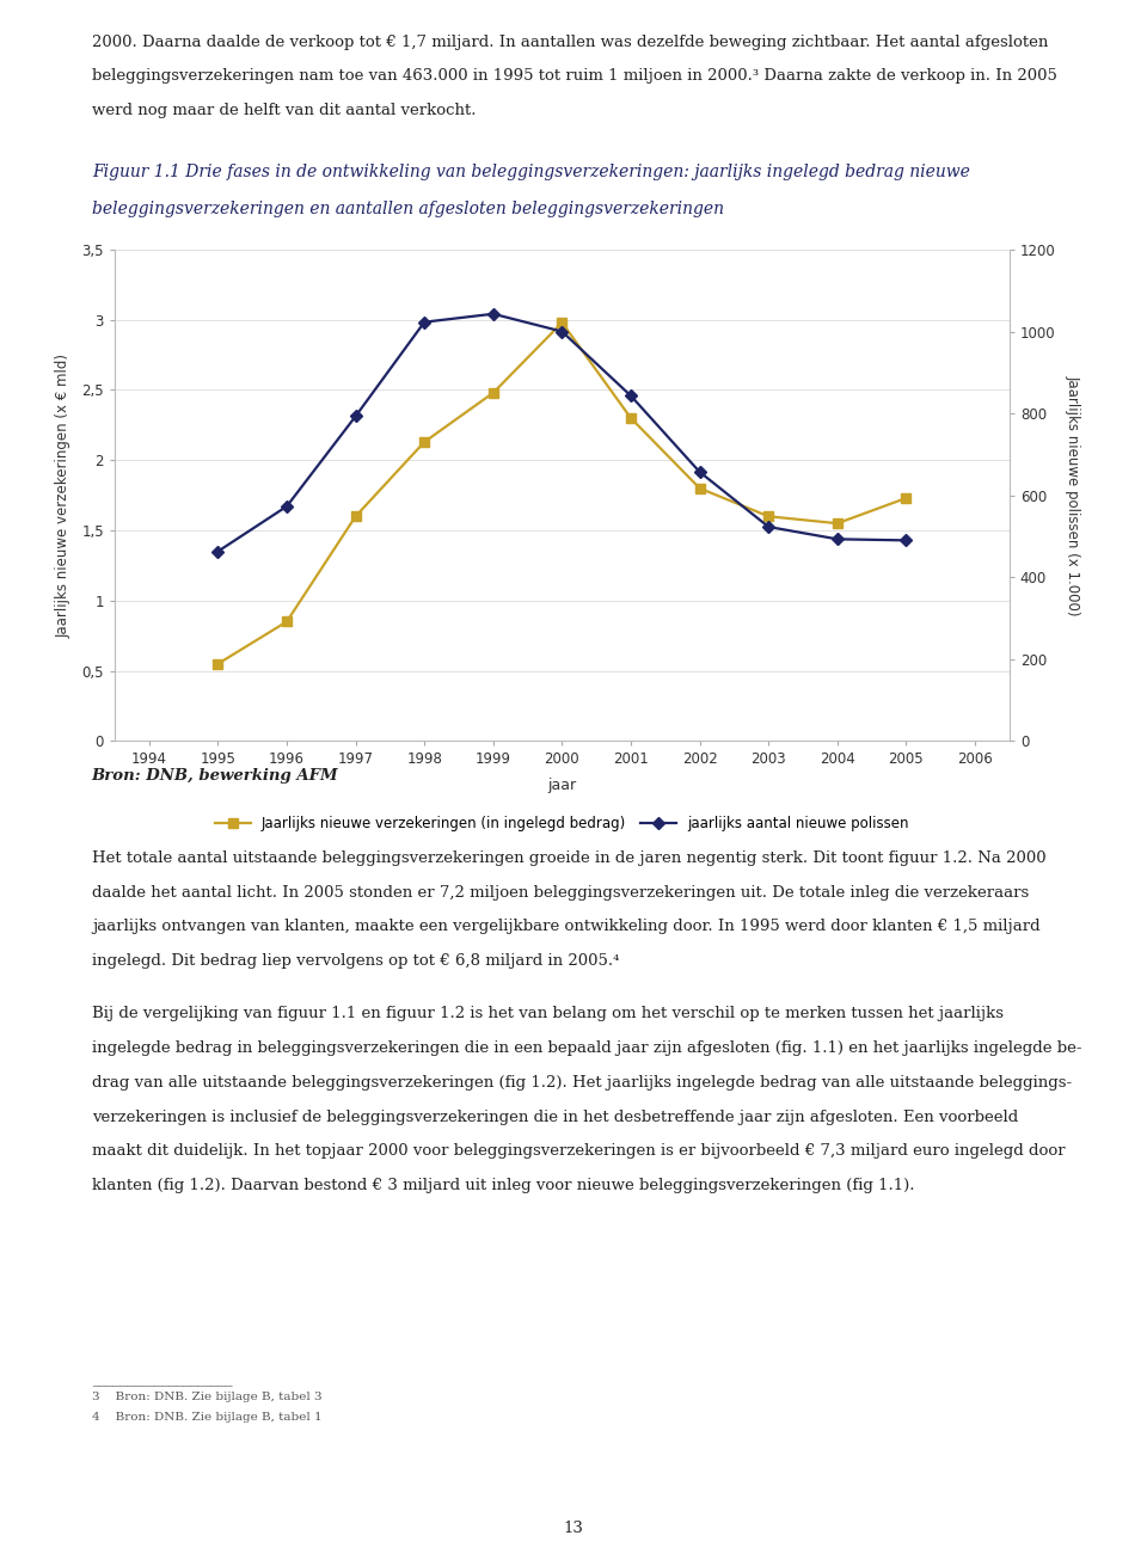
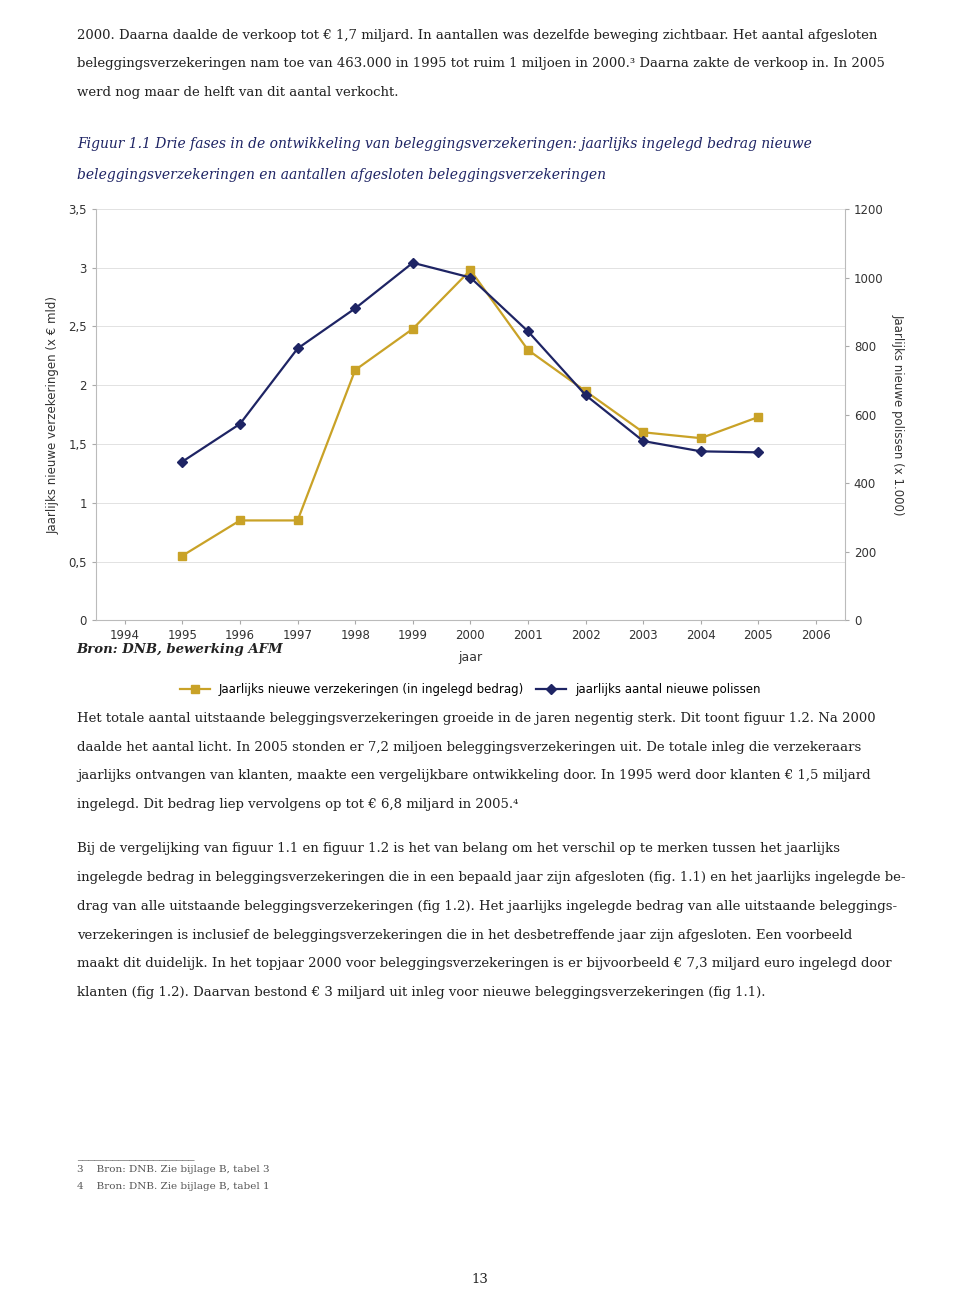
Jaarlijks nieuwe verzekeringen (in ingelegd bedrag)/1997: 1,60 -> 0,85
jaarlijks aantal nieuwe polissen/1998: 1023 -> 910
Jaarlijks nieuwe verzekeringen (in ingelegd bedrag)/2002: 1,80 -> 1,95
